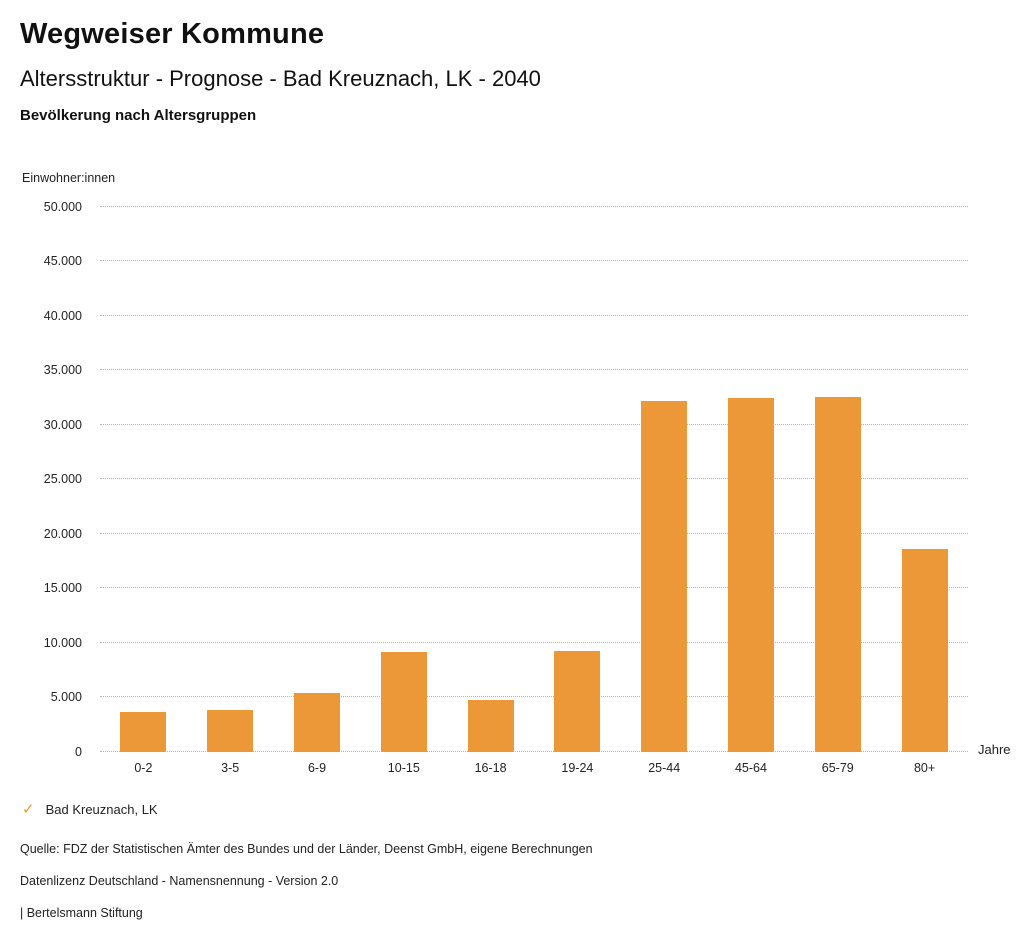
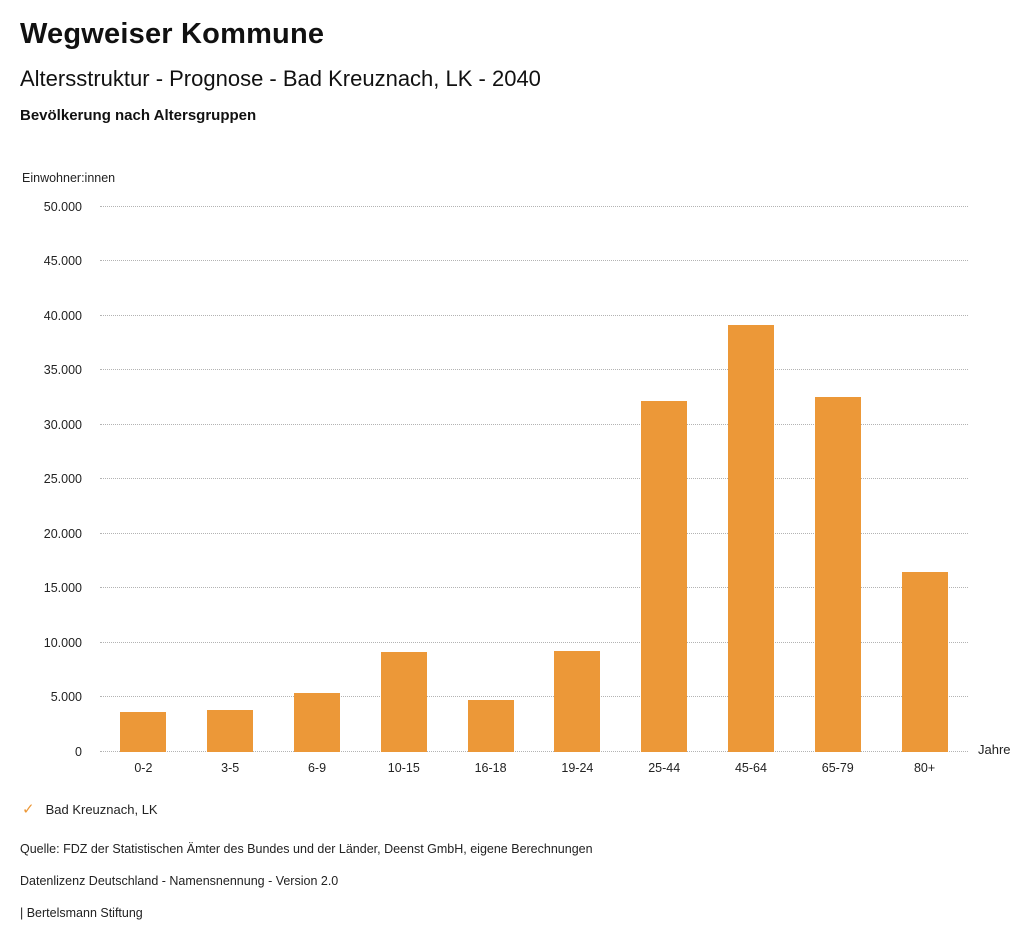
45-64: 32400 -> 39100
80+: 18600 -> 16500
